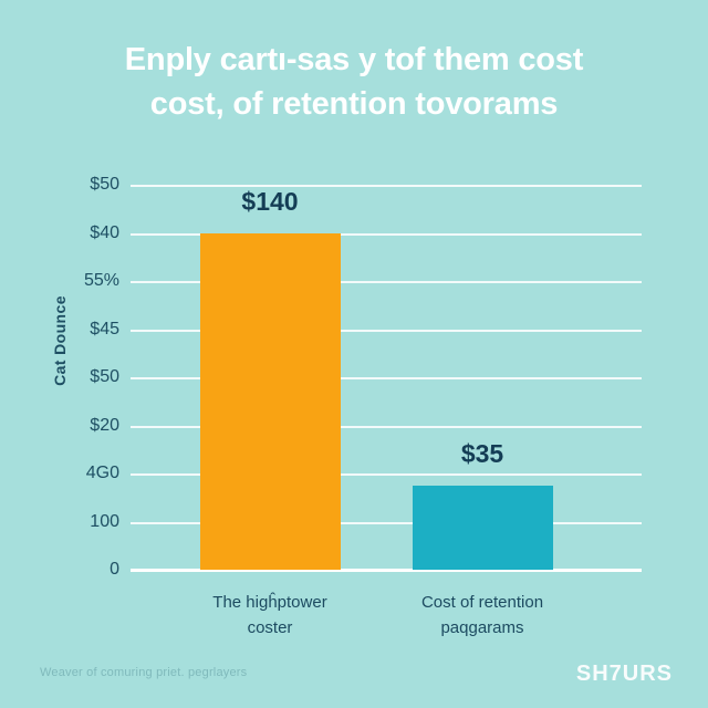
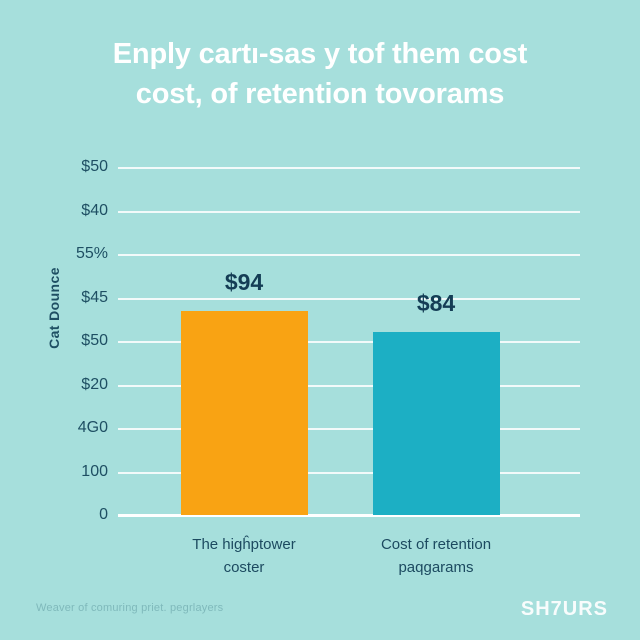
The higĥptower coster: $140 -> $94
Cost of retention paqgarams: $35 -> $84
